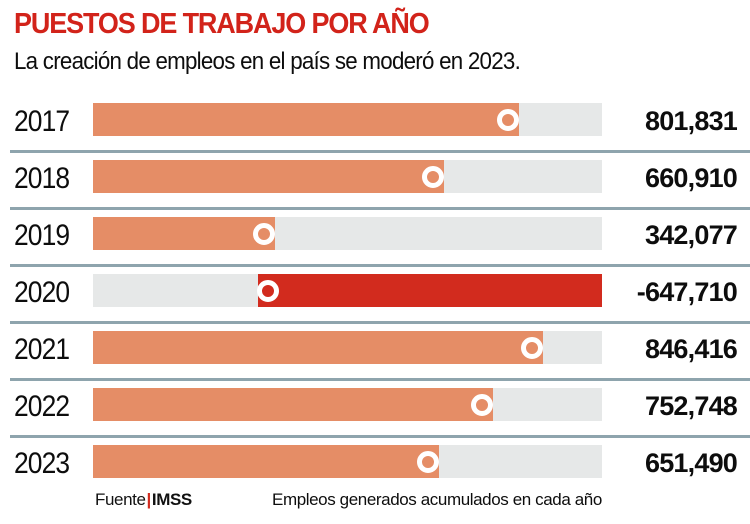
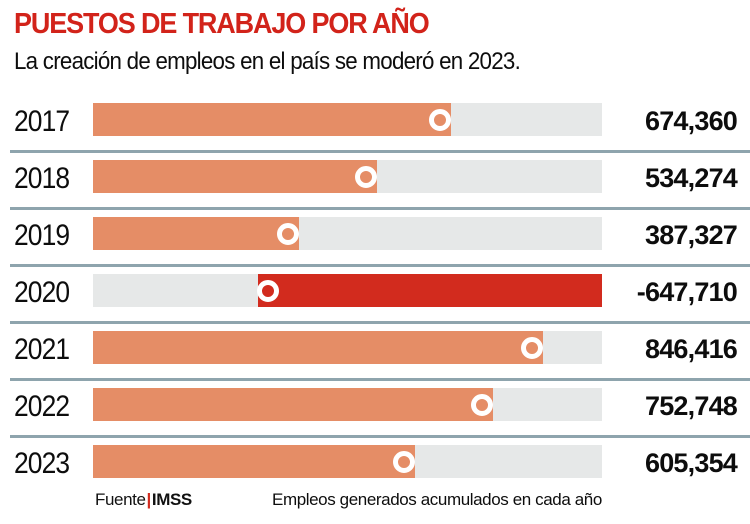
2017: 801,831 -> 674,360
2018: 660,910 -> 534,274
2019: 342,077 -> 387,327
2023: 651,490 -> 605,354
